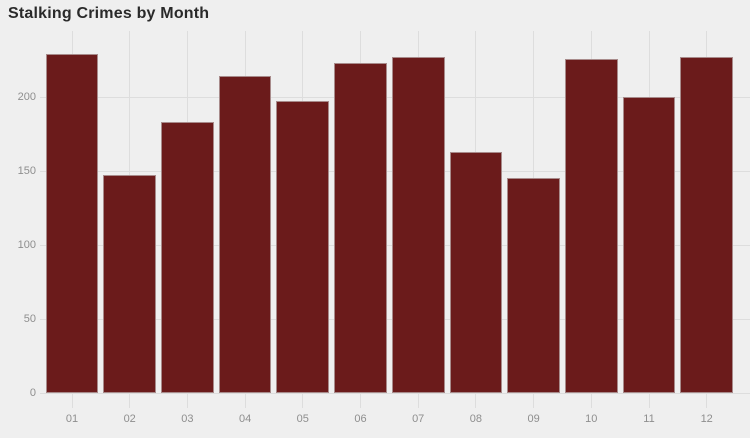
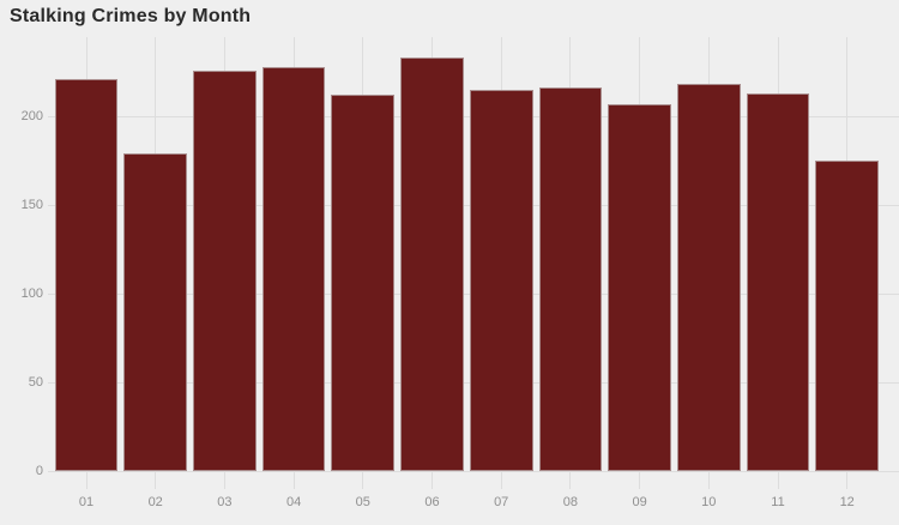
01: 229 -> 221
02: 147 -> 179
03: 183 -> 226
04: 214 -> 228
05: 197 -> 212
06: 223 -> 233
07: 227 -> 215
08: 163 -> 216
09: 145 -> 207
10: 226 -> 218
11: 200 -> 213
12: 227 -> 175
